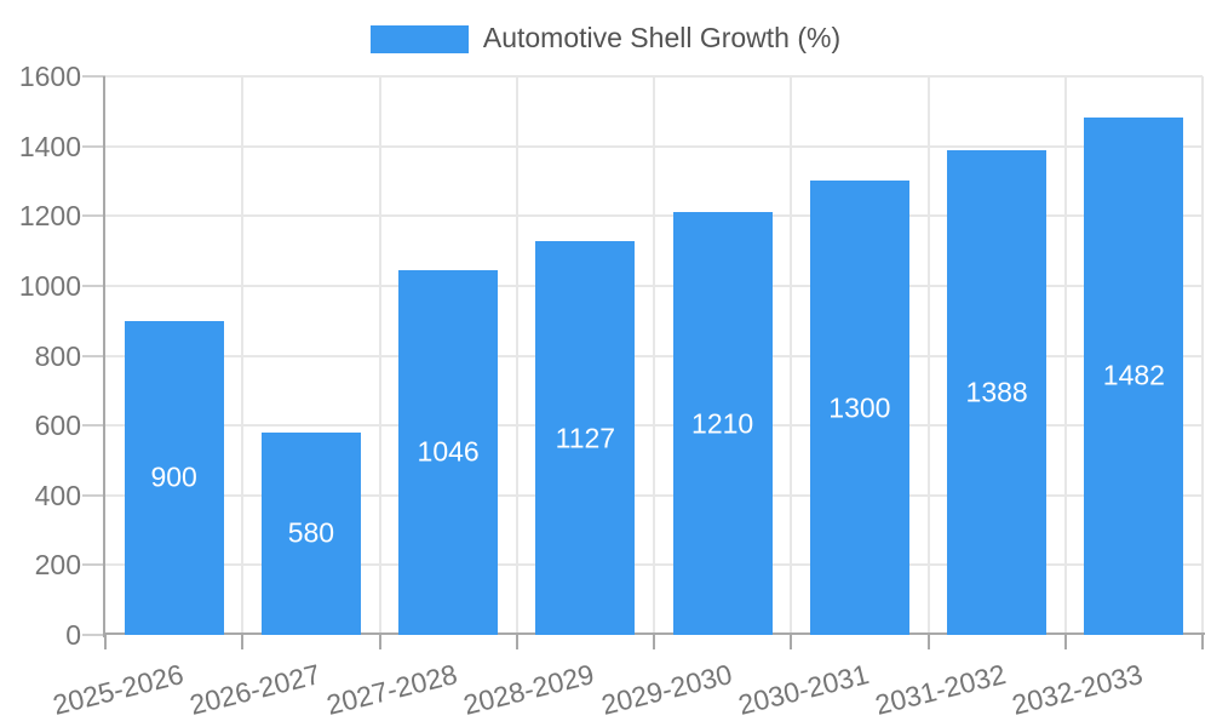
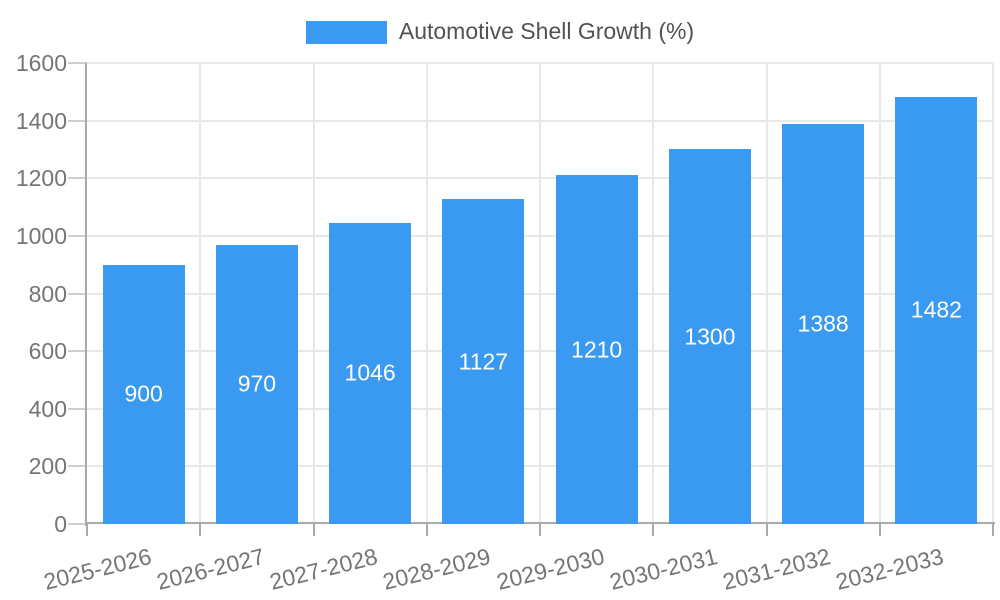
2026-2027: 580 -> 970
